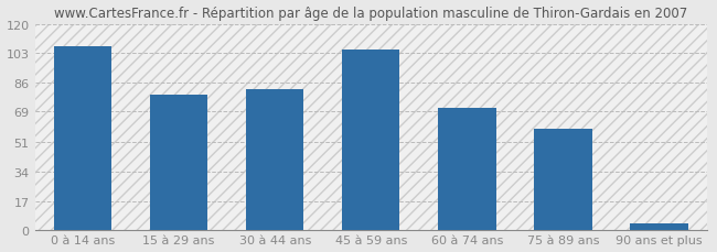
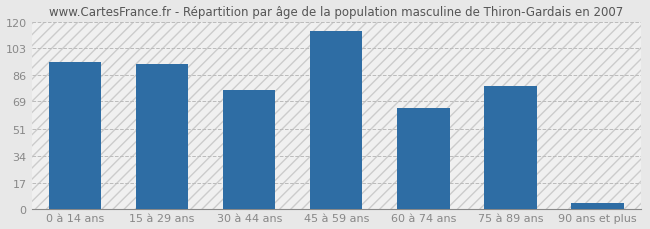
0 à 14 ans: 107 -> 94
15 à 29 ans: 79 -> 93
30 à 44 ans: 82 -> 76
45 à 59 ans: 105 -> 114
60 à 74 ans: 71 -> 65
75 à 89 ans: 59 -> 79
